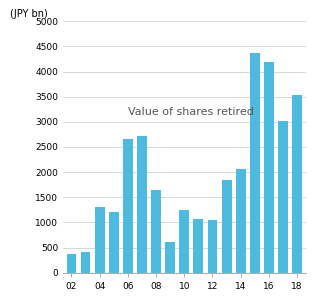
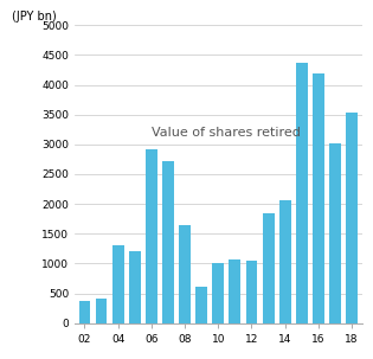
06: 2650 -> 2920
10: 1250 -> 1000
